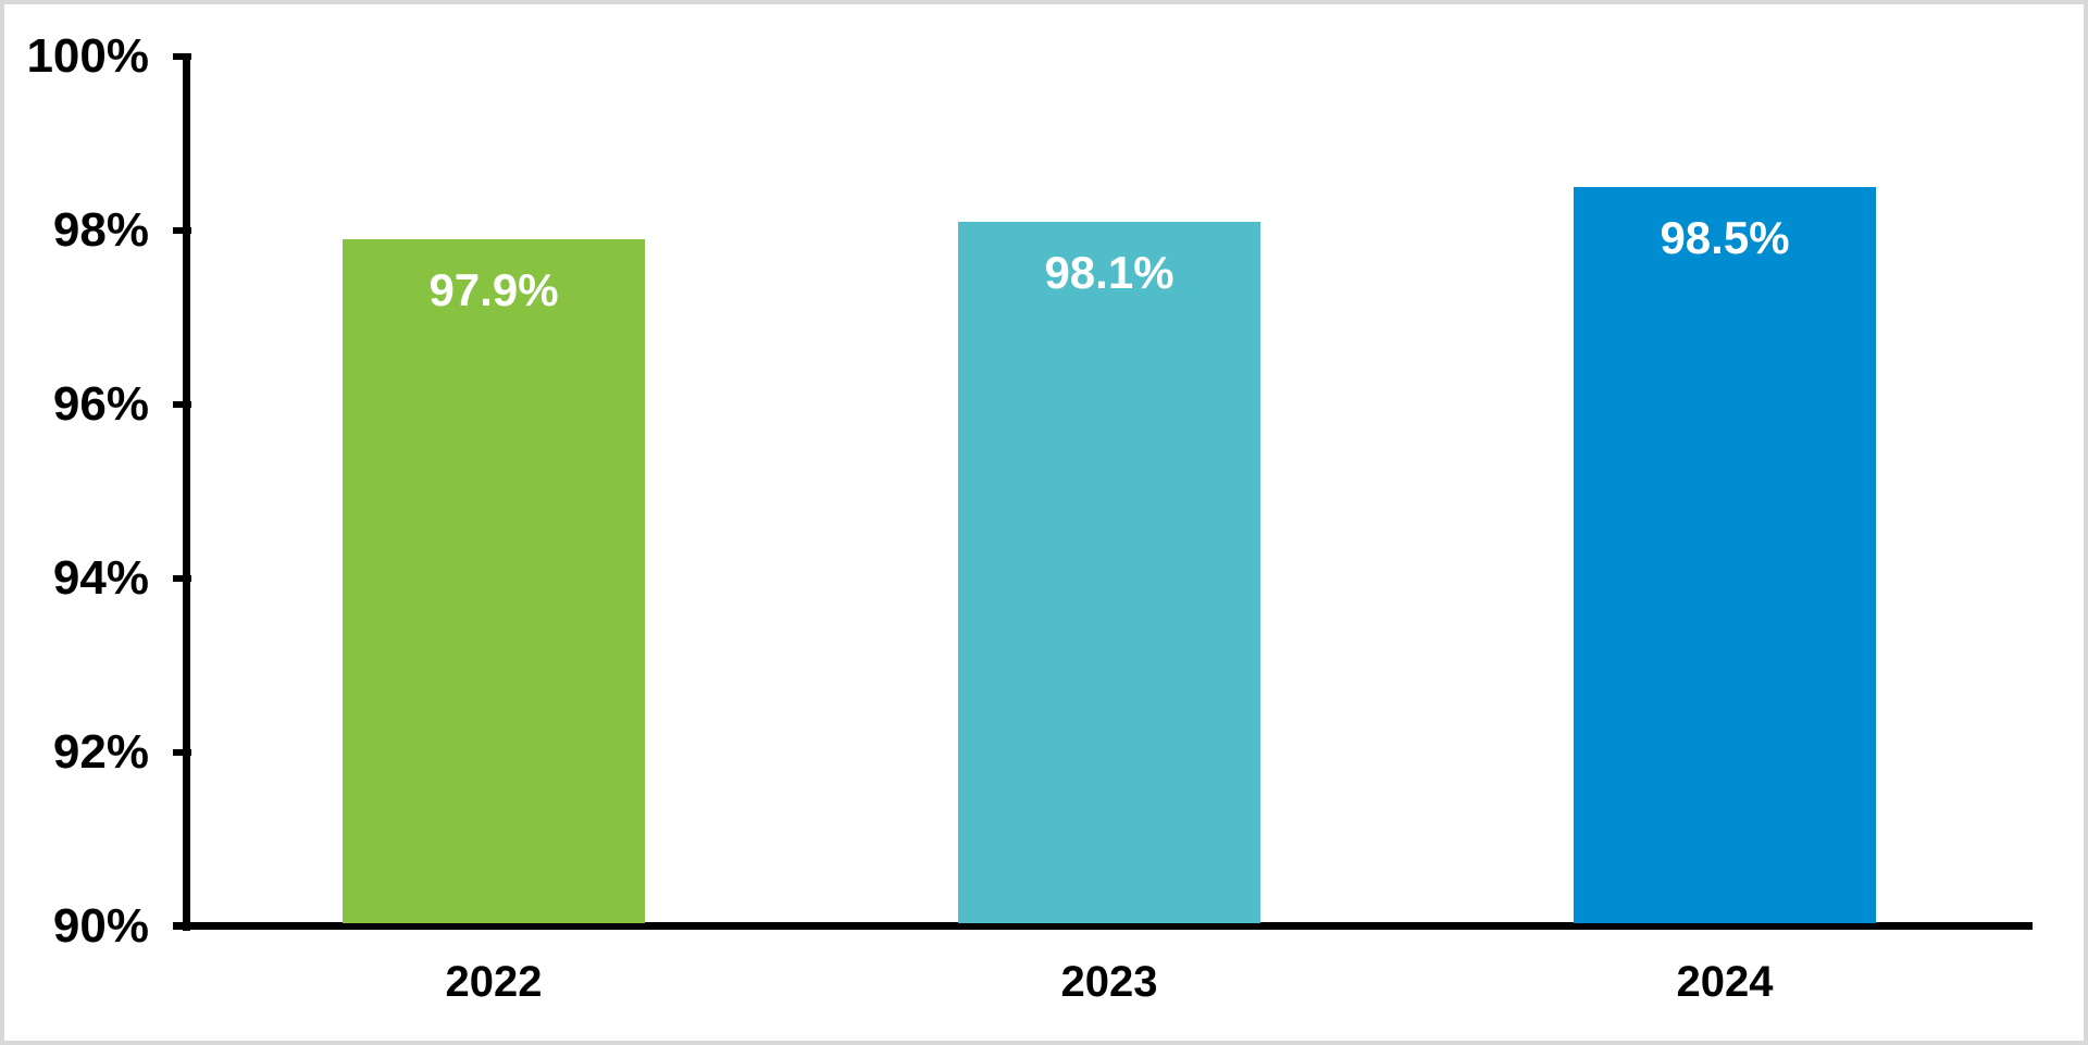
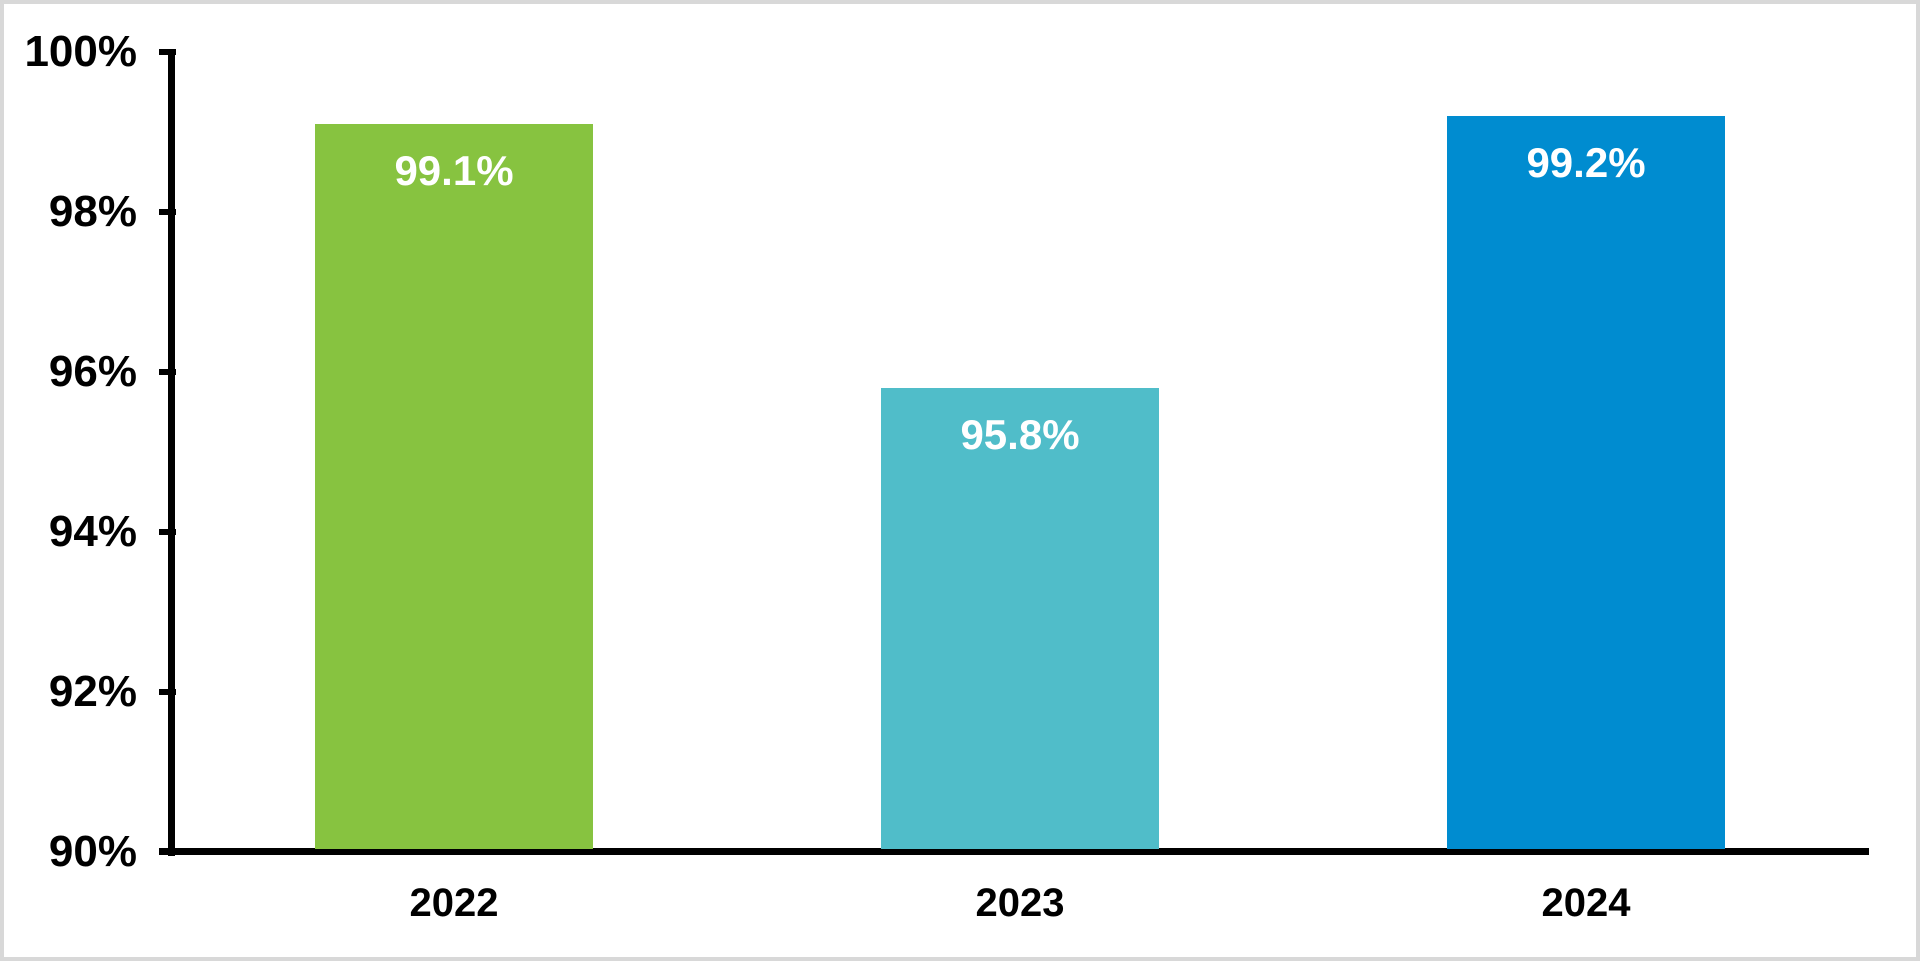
2022: 97.9% -> 99.1%
2023: 98.1% -> 95.8%
2024: 98.5% -> 99.2%
